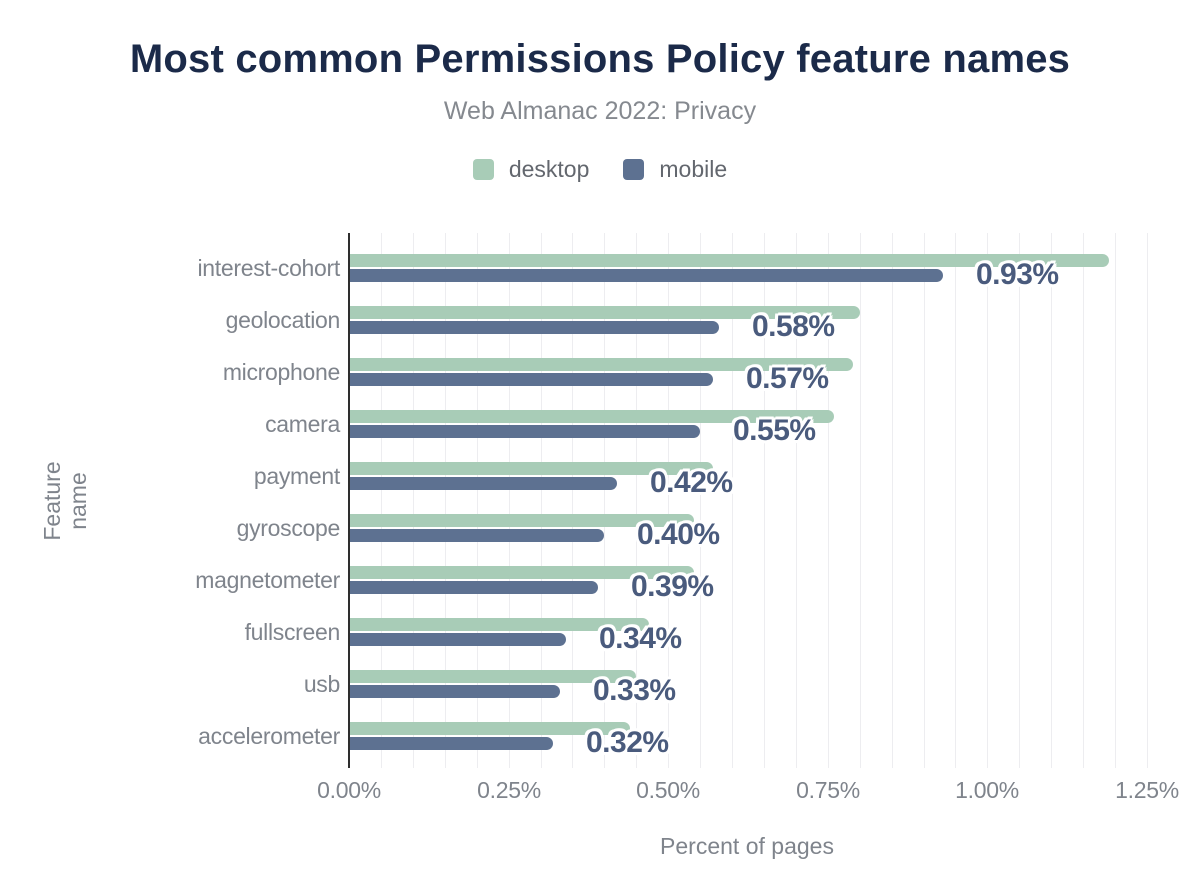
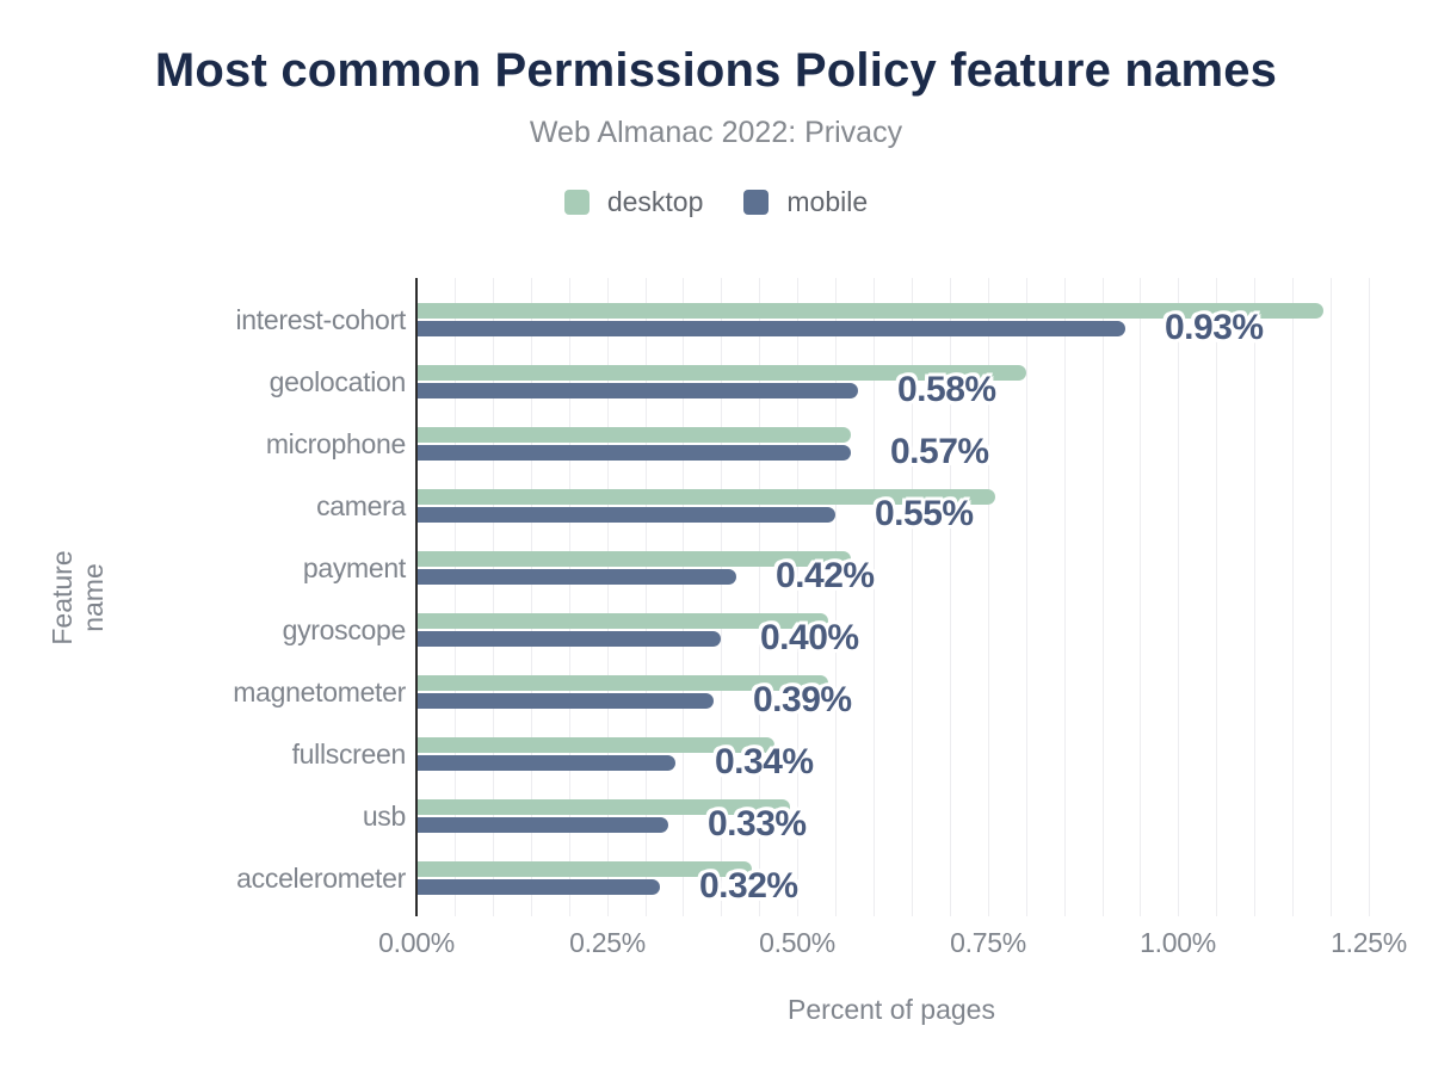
desktop/microphone: 0.79% -> 0.57%
desktop/usb: 0.45% -> 0.49%
